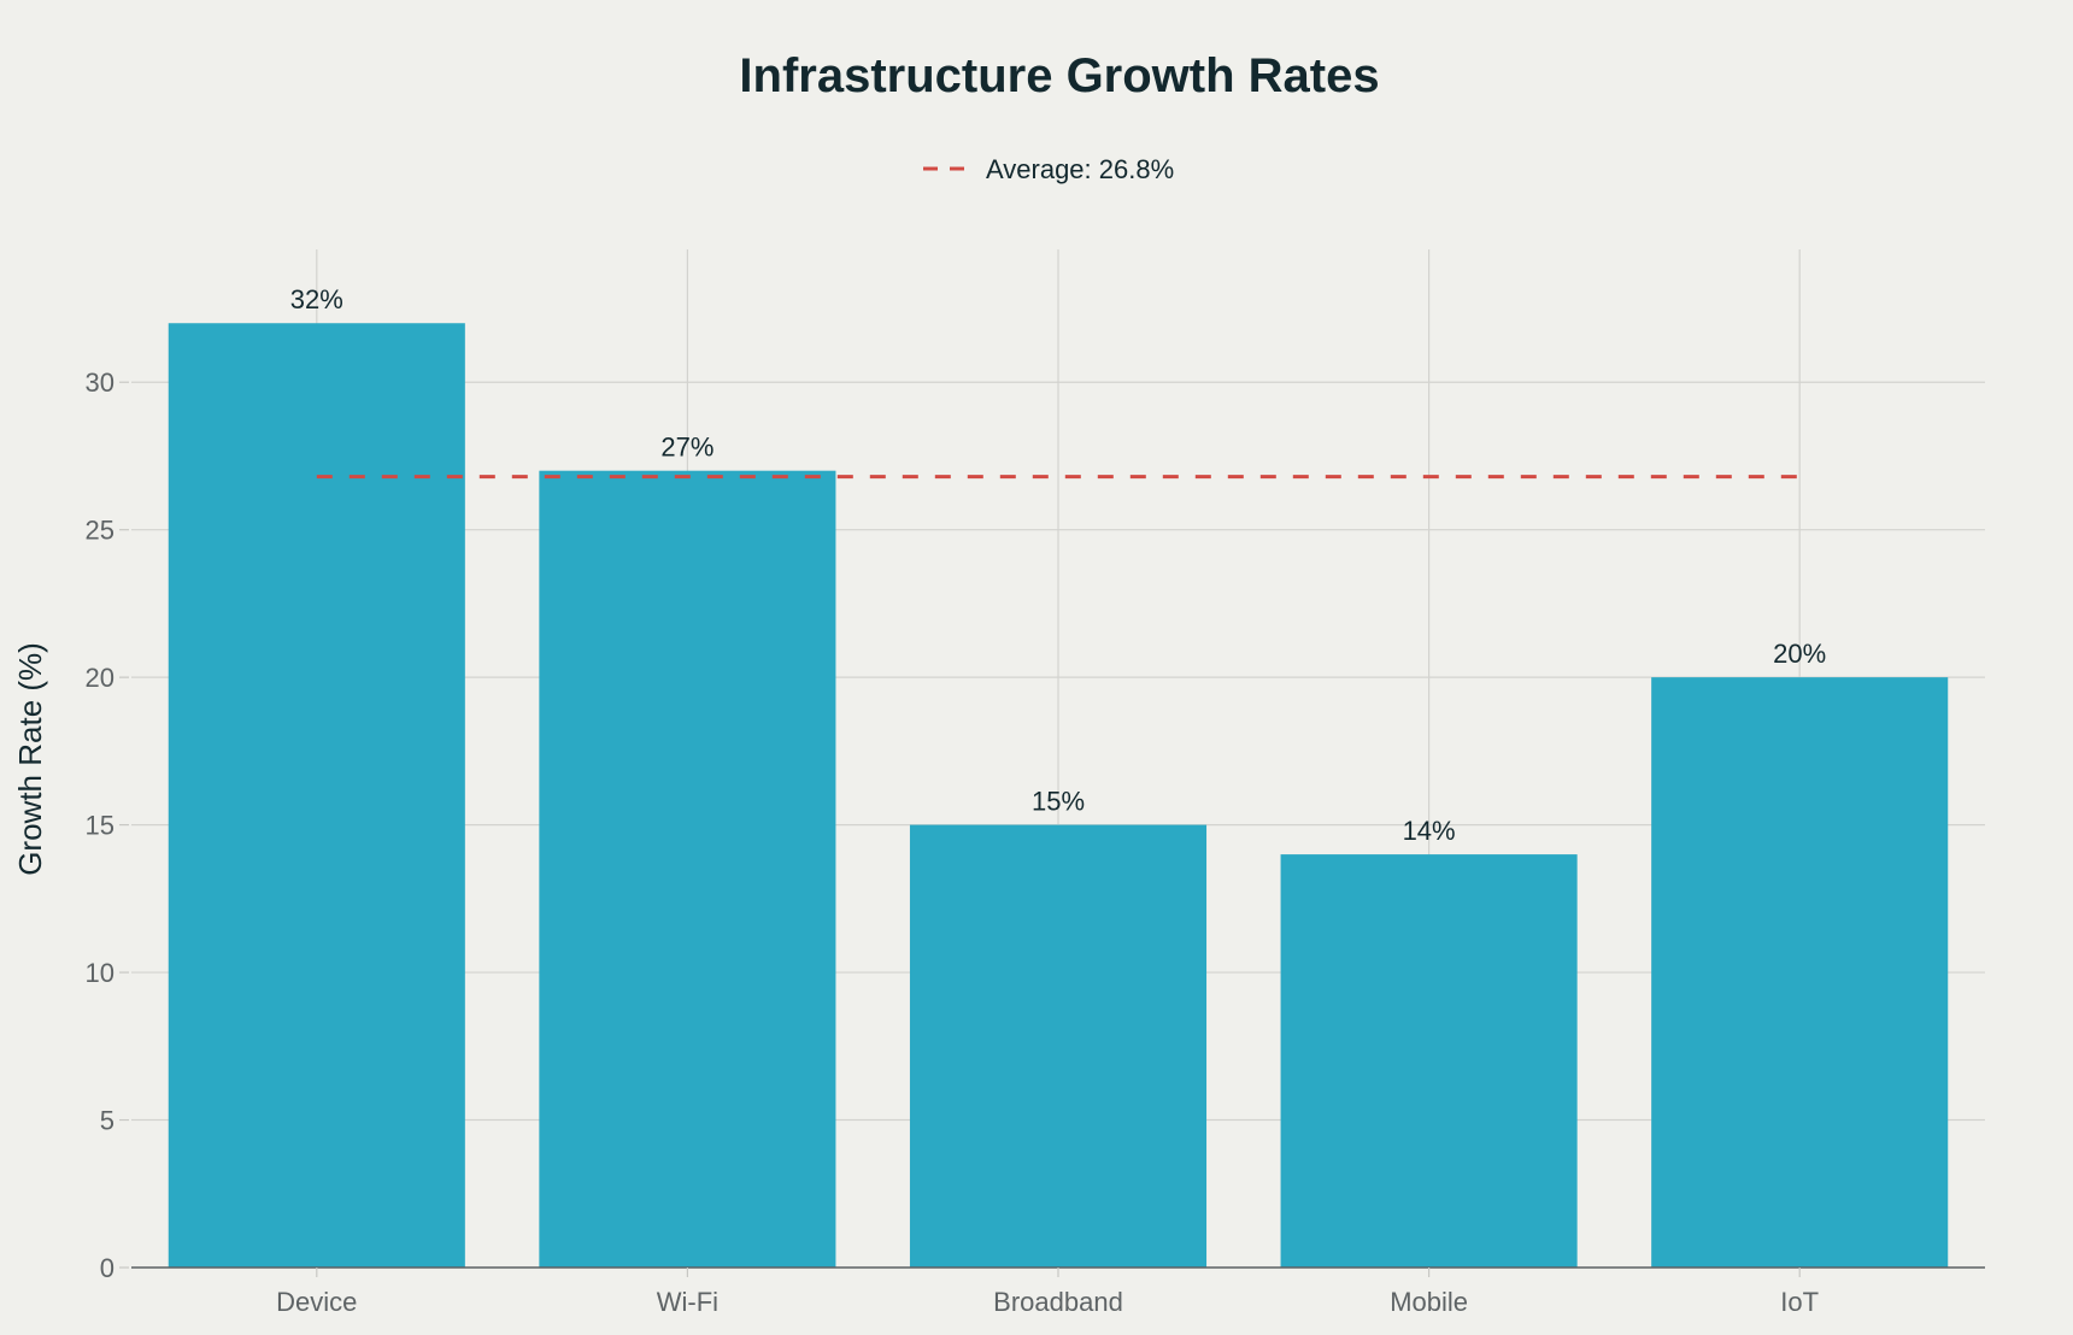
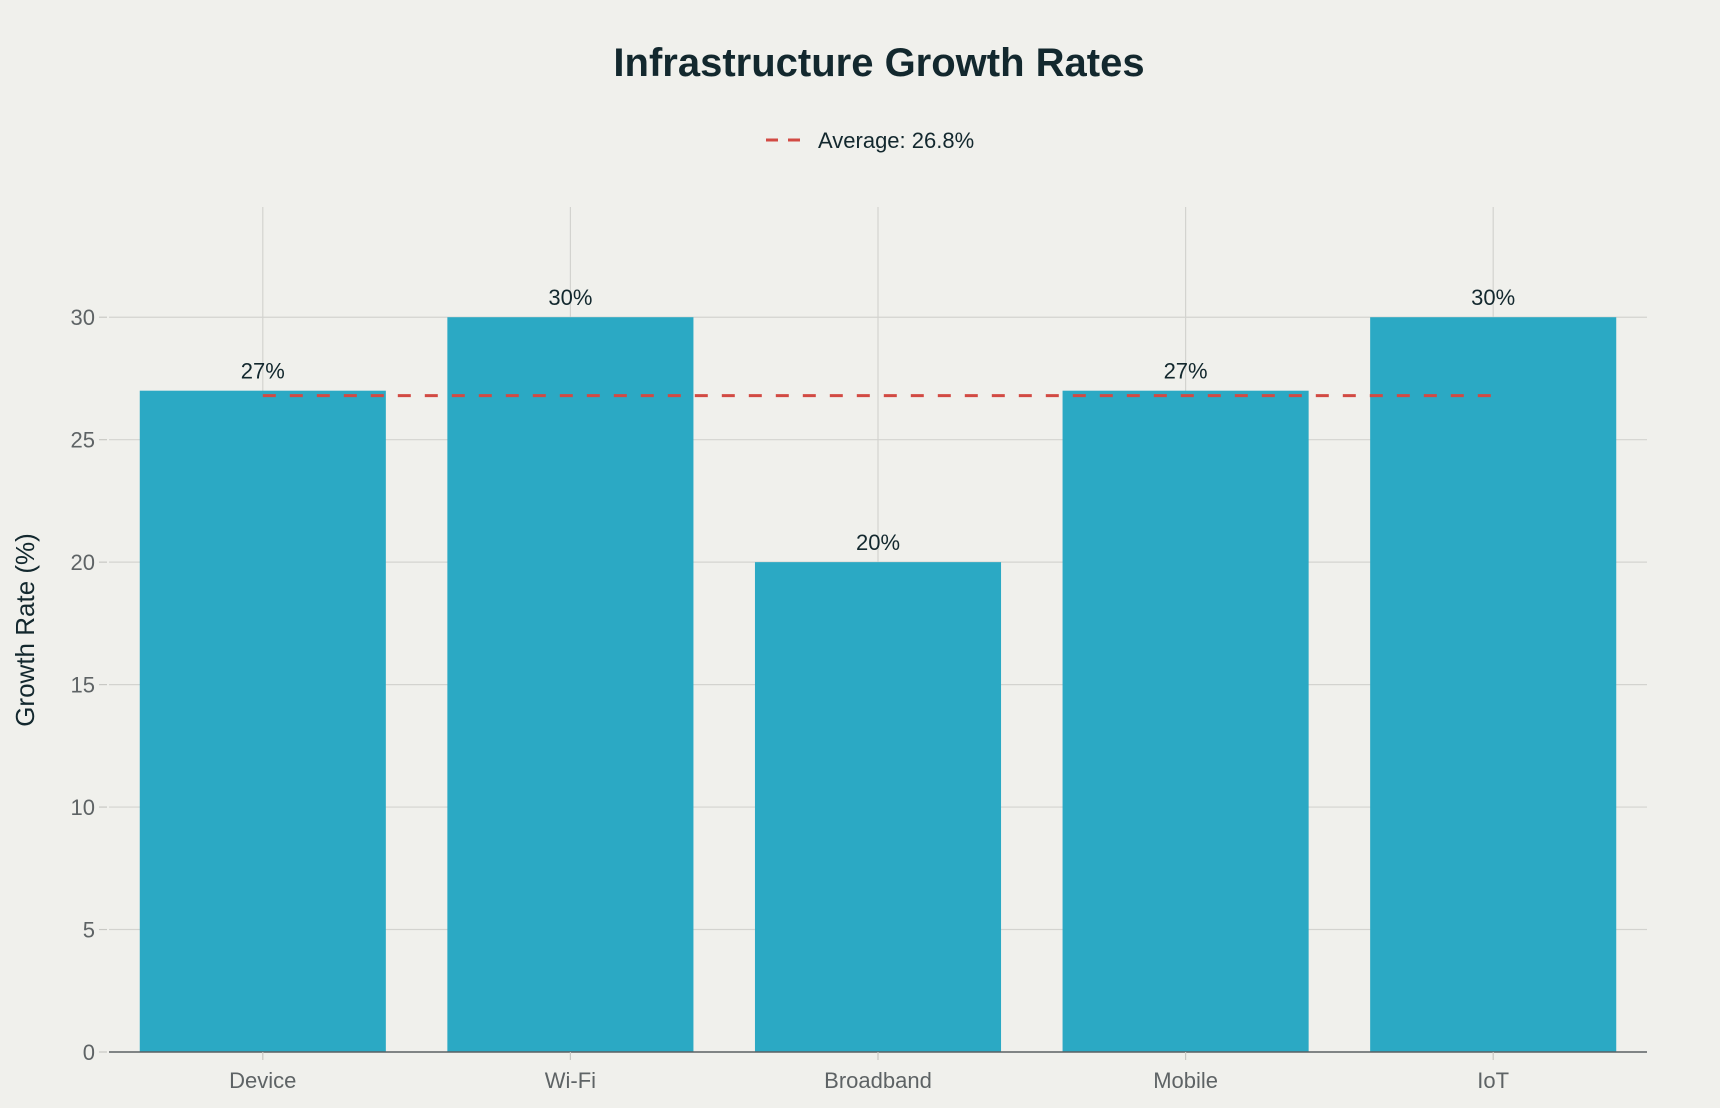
Device: 32% -> 27%
Wi-Fi: 27% -> 30%
Broadband: 15% -> 20%
Mobile: 14% -> 27%
IoT: 20% -> 30%
